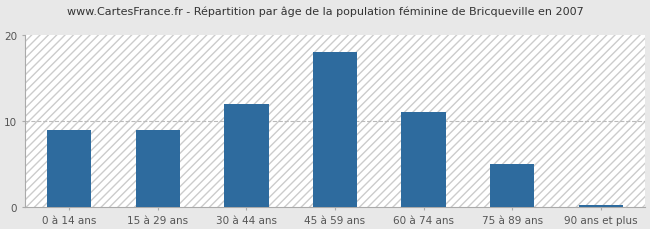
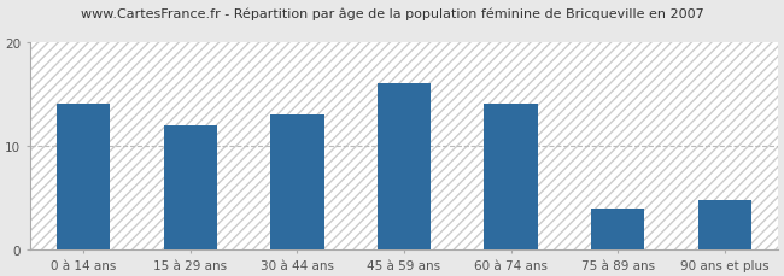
0 à 14 ans: 9.0 -> 14.0
15 à 29 ans: 9.0 -> 12.0
30 à 44 ans: 12.0 -> 13.0
45 à 59 ans: 18.0 -> 16.0
60 à 74 ans: 11.0 -> 14.0
75 à 89 ans: 5.0 -> 4.0
90 ans et plus: 0.2 -> 4.8
